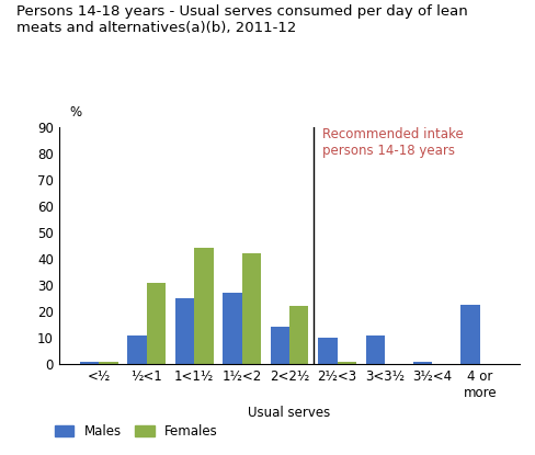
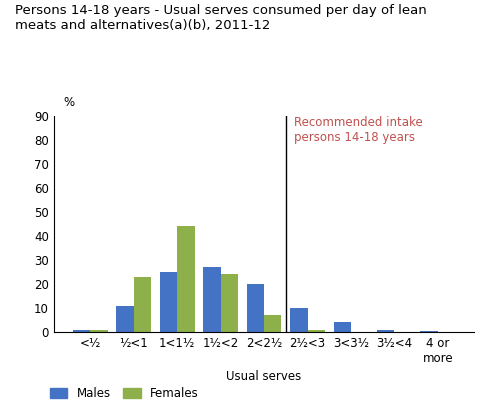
Females/½<1: 31 -> 23
Females/1½<2: 42 -> 24
Males/2<2½: 14.0 -> 20.0
Females/2<2½: 22 -> 7
Males/3<3½: 11.0 -> 4.0
Males/4 or more: 22.5 -> 0.5
